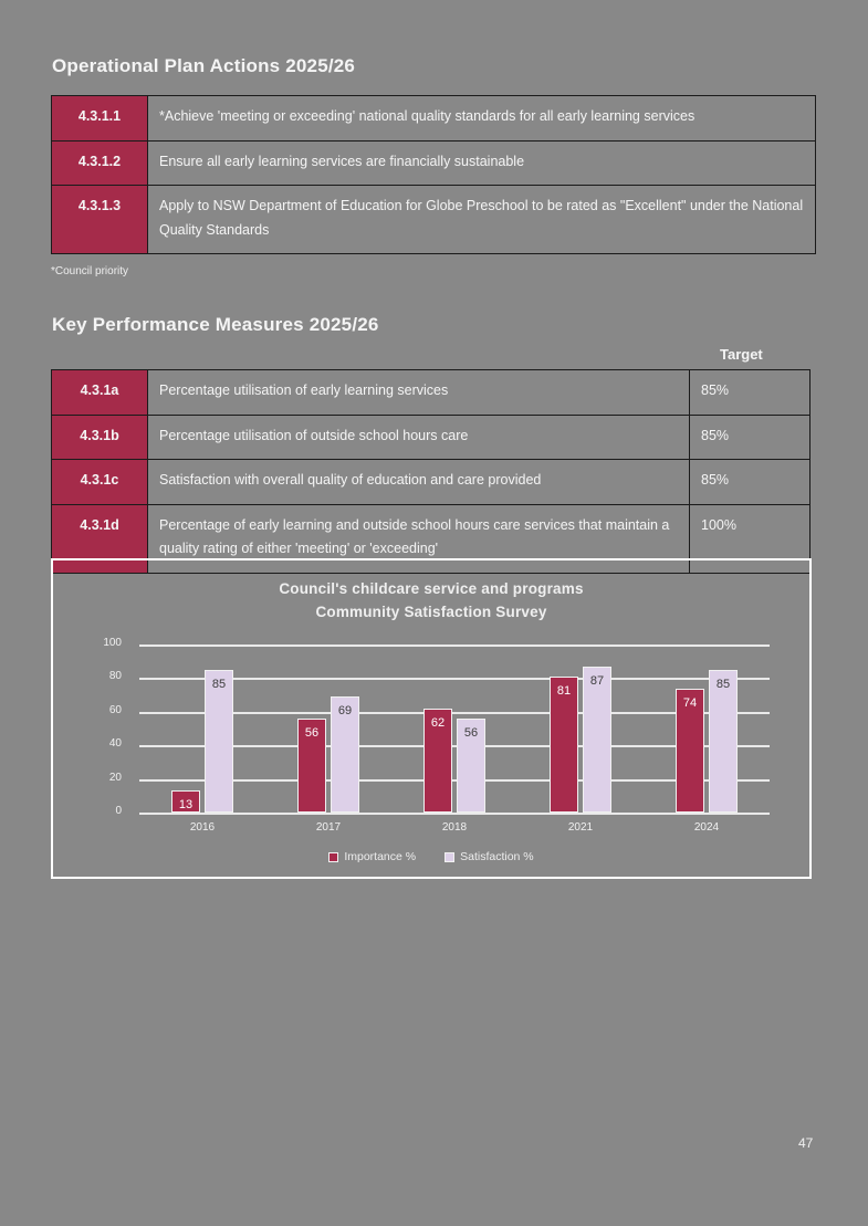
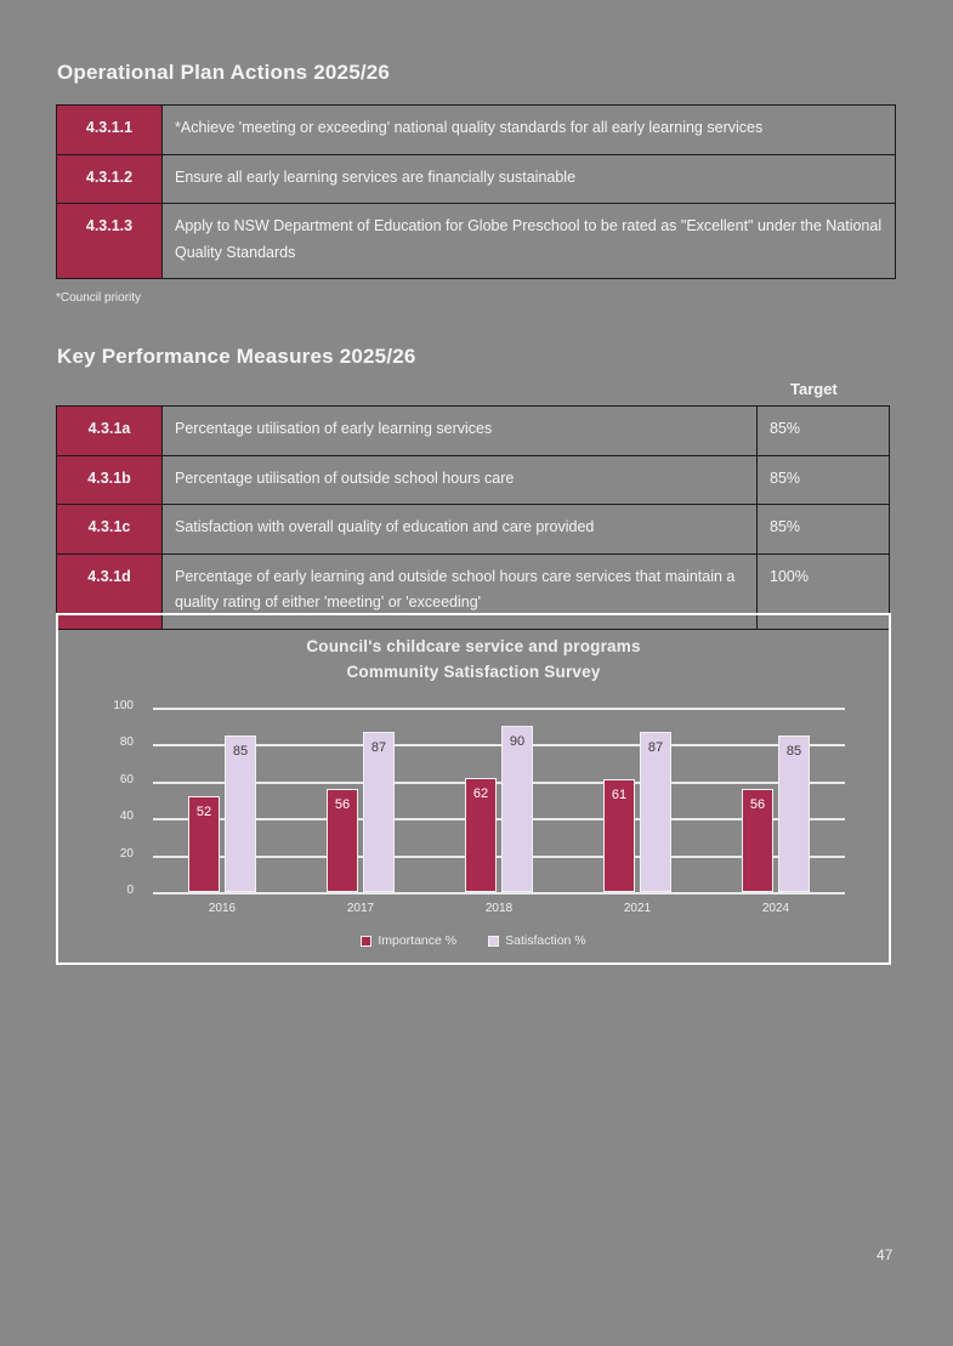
Importance %/2016: 13 -> 52
Satisfaction %/2017: 69 -> 87
Satisfaction %/2018: 56 -> 90
Importance %/2021: 81 -> 61
Importance %/2024: 74 -> 56
